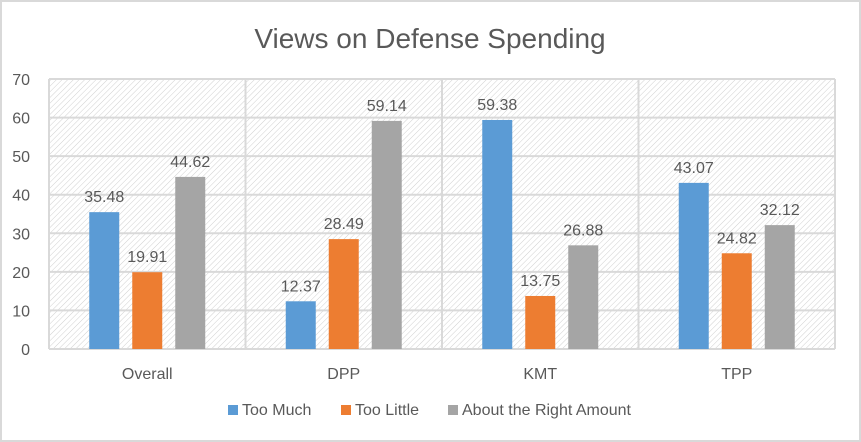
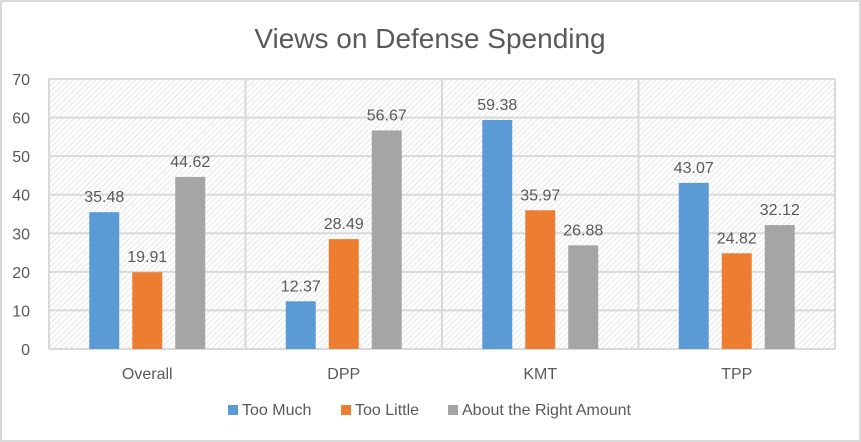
About the Right Amount/DPP: 59.14 -> 56.67
Too Little/KMT: 13.75 -> 35.97
